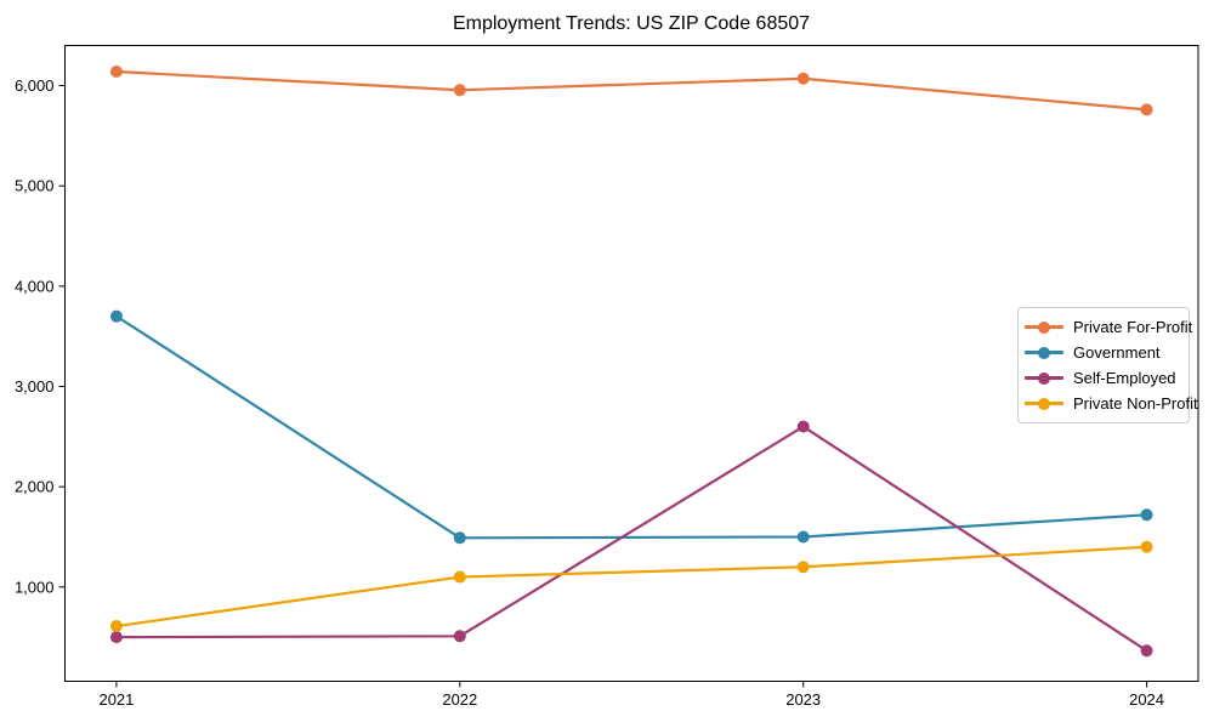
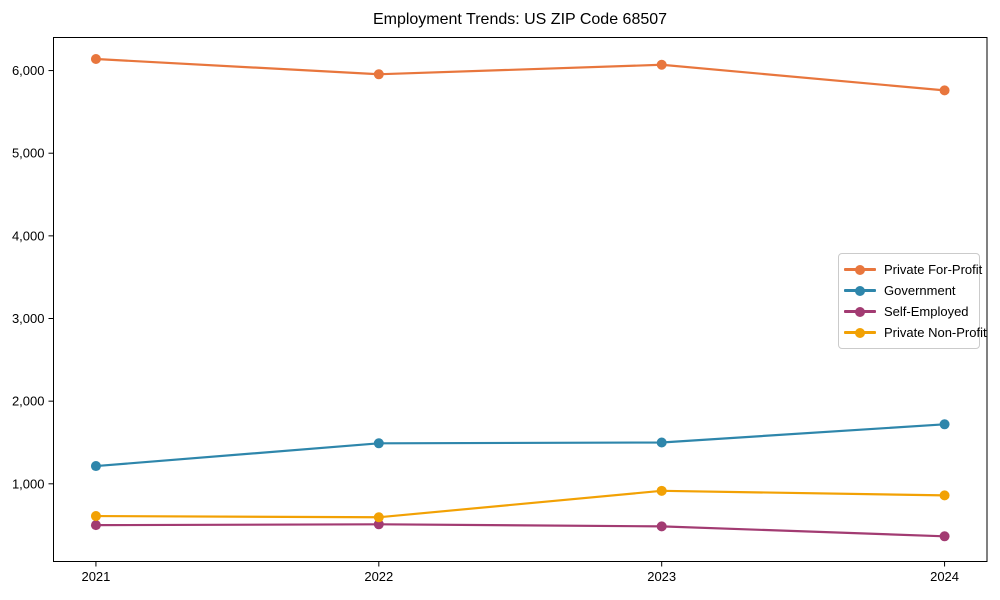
Government/2021: 3700 -> 1200
Private Non-Profit/2022: 1100 -> 600
Self-Employed/2023: 2600 -> 500
Private Non-Profit/2023: 1200 -> 900
Private Non-Profit/2024: 1400 -> 900
